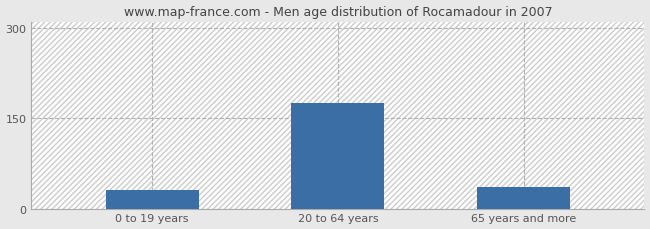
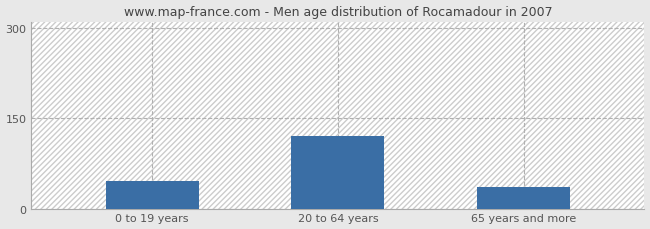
0 to 19 years: 30 -> 46
20 to 64 years: 175 -> 120
